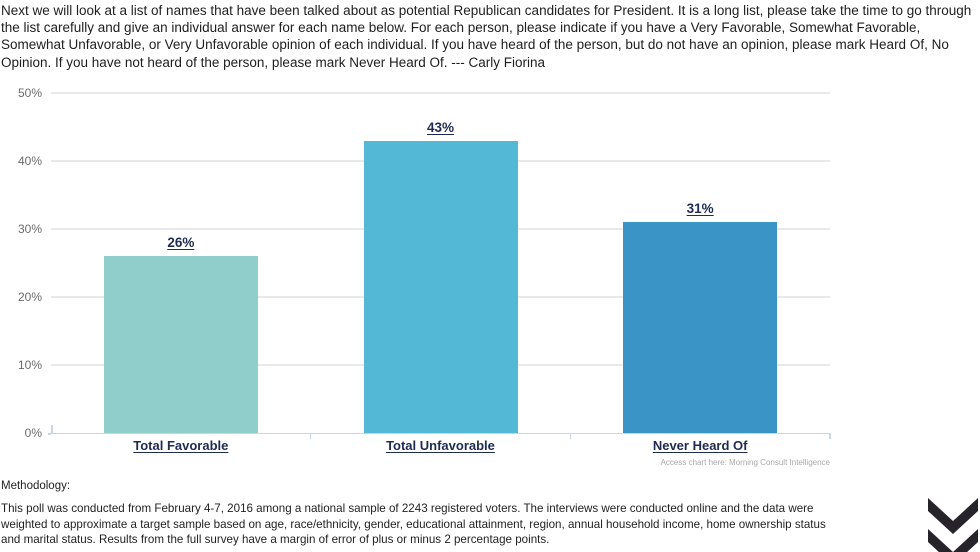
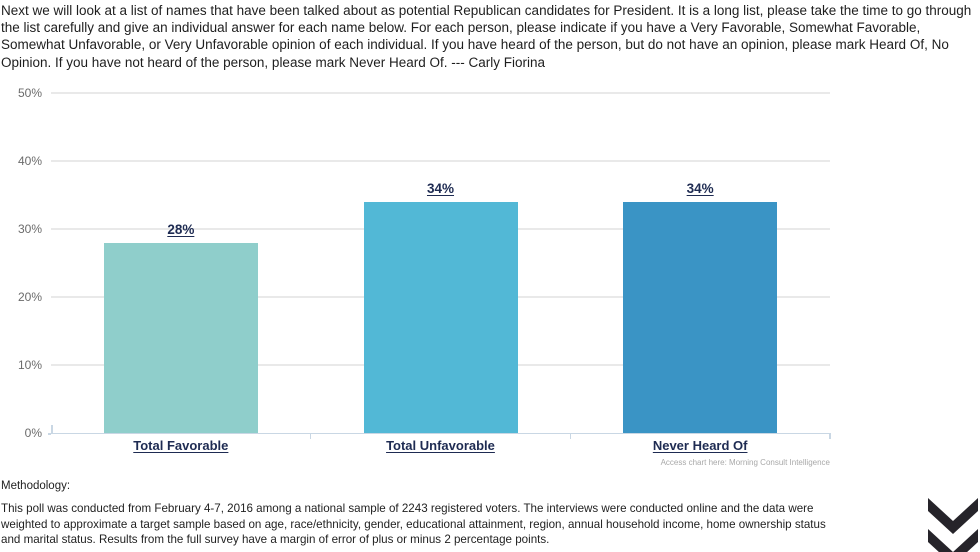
Total Favorable: 26% -> 28%
Total Unfavorable: 43% -> 34%
Never Heard Of: 31% -> 34%
